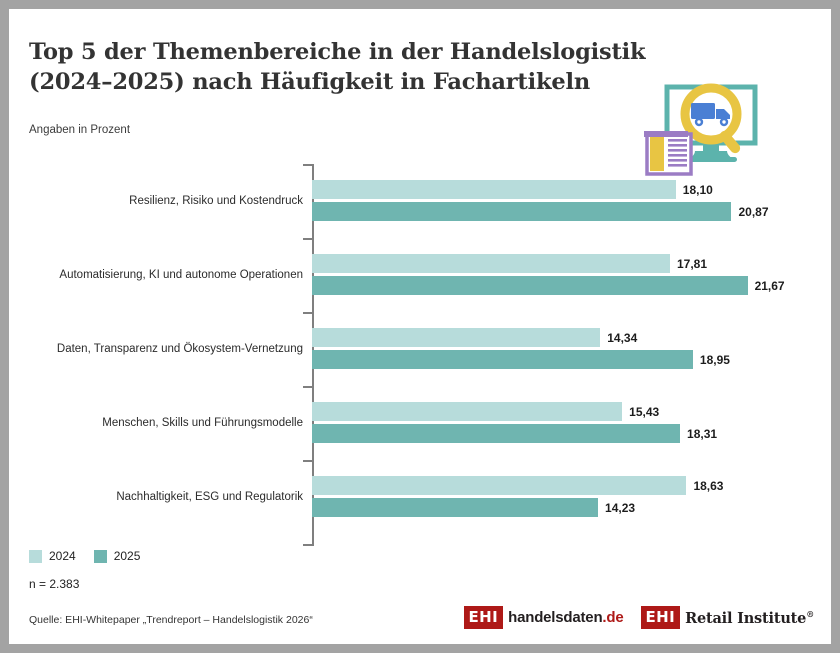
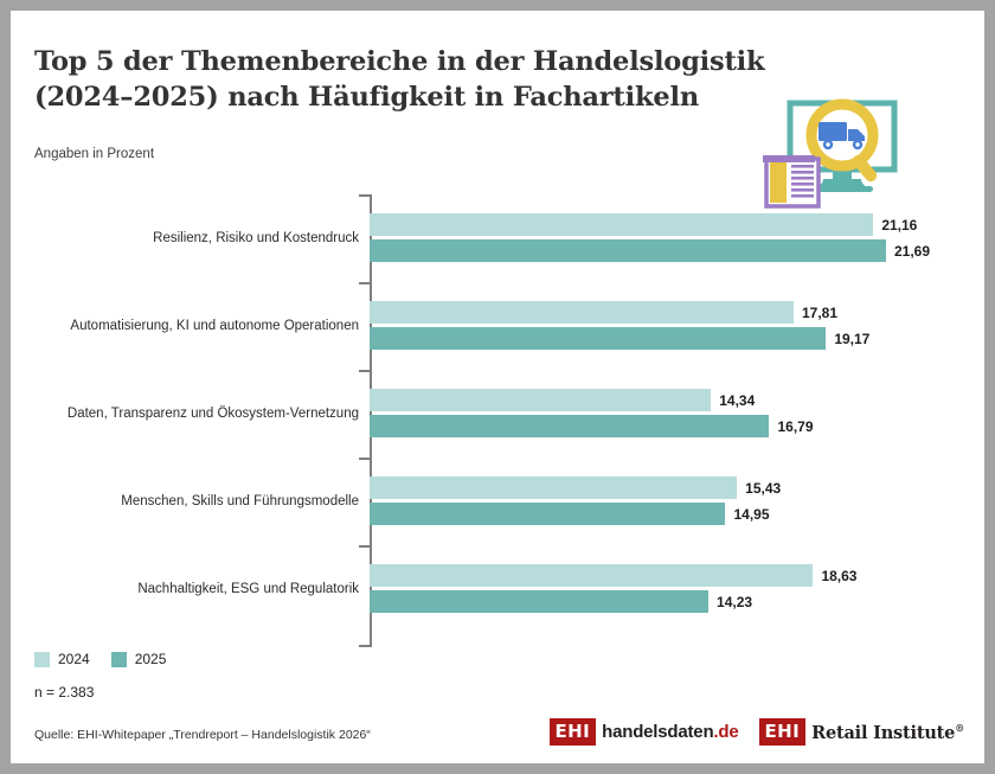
2024/Resilienz, Risiko und Kostendruck: 18,10 -> 21,16
2025/Resilienz, Risiko und Kostendruck: 20,87 -> 21,69
2025/Automatisierung, KI und autonome Operationen: 21,67 -> 19,17
2025/Daten, Transparenz und Ökosystem-Vernetzung: 18,95 -> 16,79
2025/Menschen, Skills und Führungsmodelle: 18,31 -> 14,95
